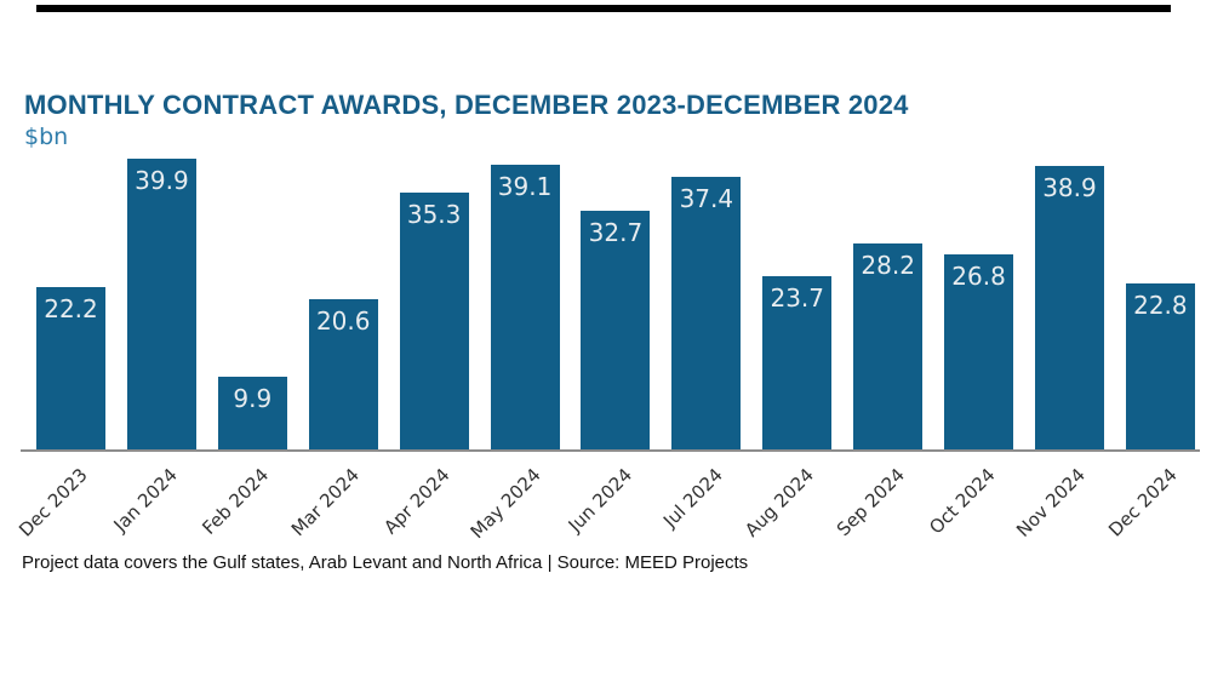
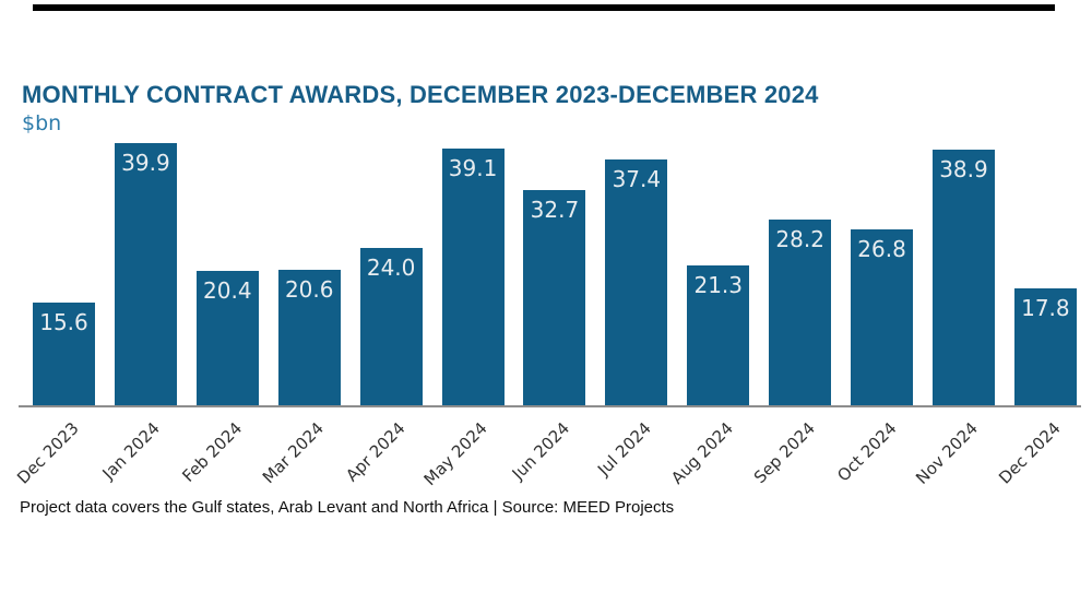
Dec 2023: 22.2 -> 15.6
Feb 2024: 9.9 -> 20.4
Apr 2024: 35.3 -> 24.0
Aug 2024: 23.7 -> 21.3
Dec 2024: 22.8 -> 17.8
